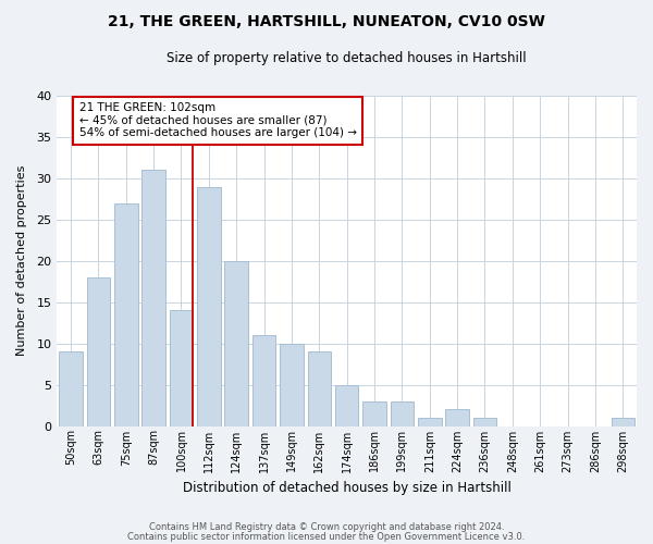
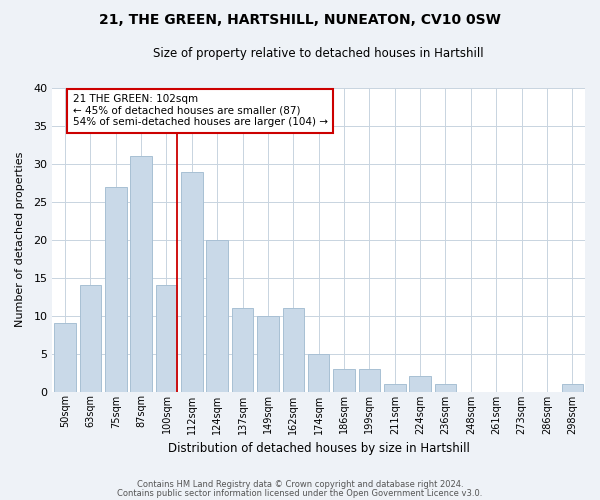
63sqm: 18 -> 14
162sqm: 9 -> 11
